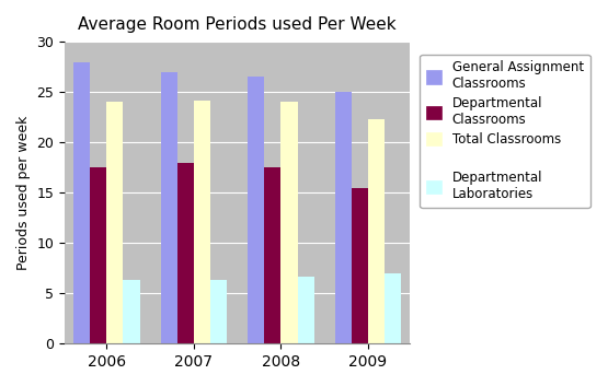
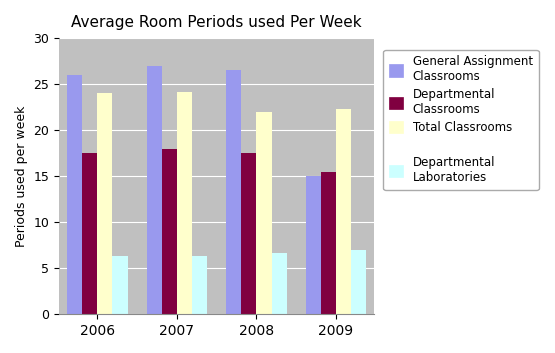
General Assignment Classrooms/2006: 28.0 -> 26.0
Total Classrooms/2008: 24.0 -> 22.0
General Assignment Classrooms/2009: 25.0 -> 15.0
